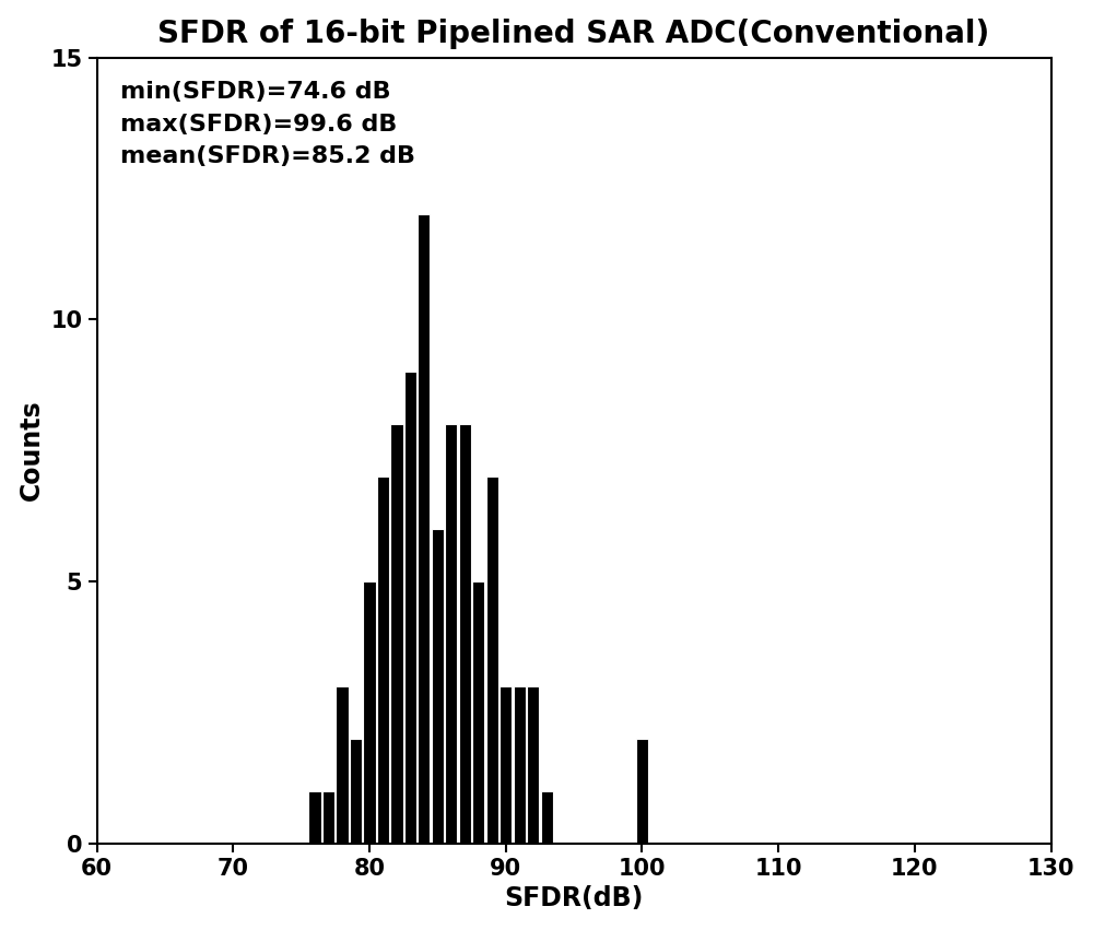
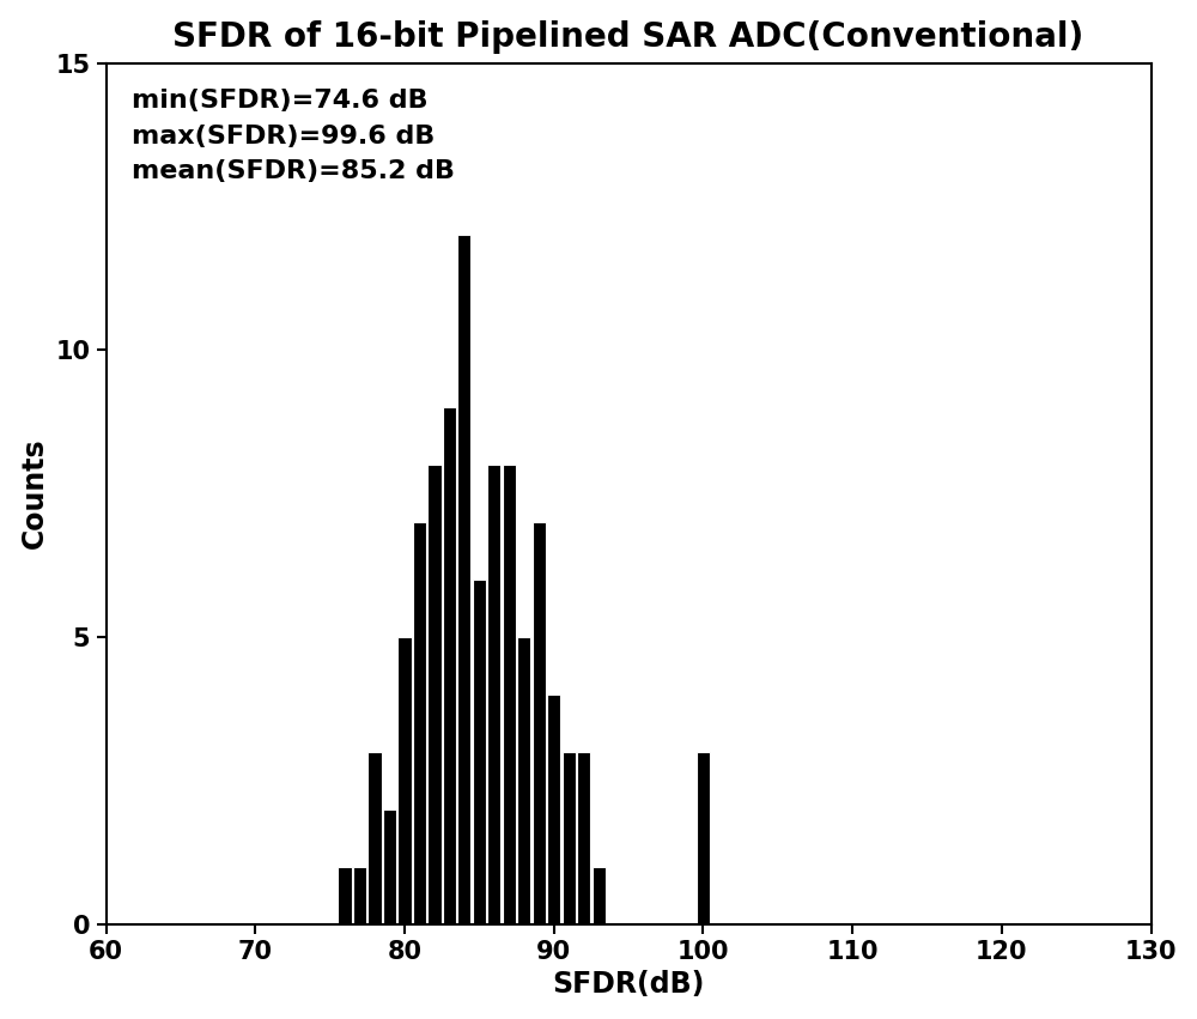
90: 3 -> 4
100: 2 -> 3
